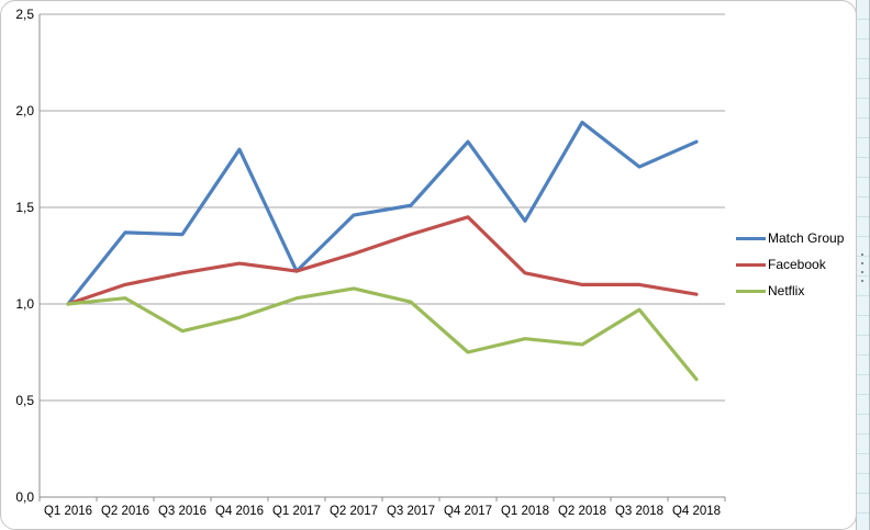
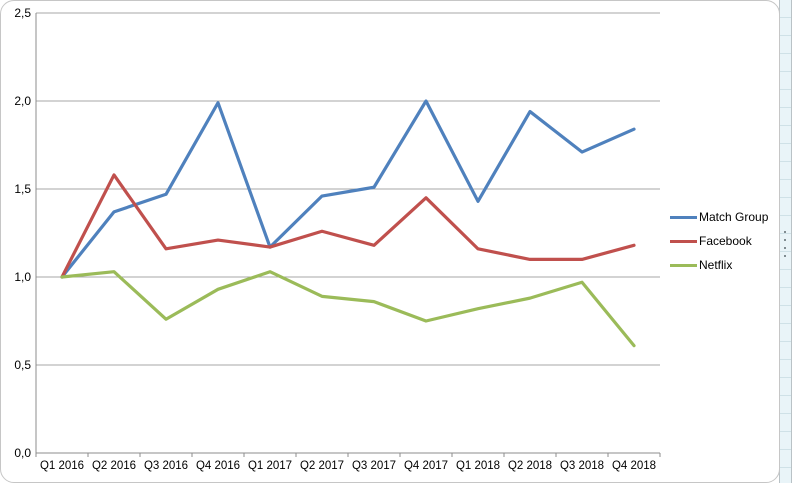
Facebook/Q2 2016: 1,10 -> 1,58
Match Group/Q3 2016: 1,36 -> 1,47
Netflix/Q3 2016: 0,86 -> 0,76
Match Group/Q4 2016: 1,80 -> 1,99
Netflix/Q2 2017: 1,08 -> 0,89
Facebook/Q3 2017: 1,36 -> 1,18
Netflix/Q3 2017: 1,01 -> 0,86
Match Group/Q4 2017: 1,84 -> 2,00
Netflix/Q2 2018: 0,79 -> 0,88
Facebook/Q4 2018: 1,05 -> 1,18
